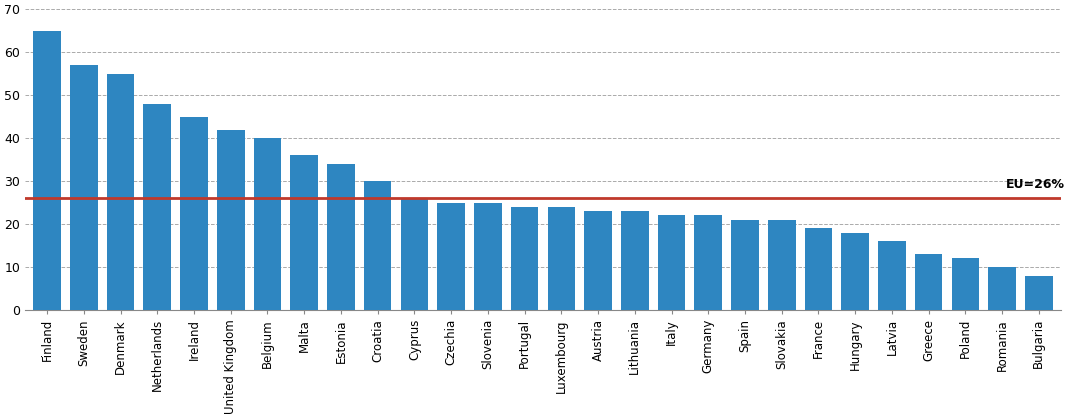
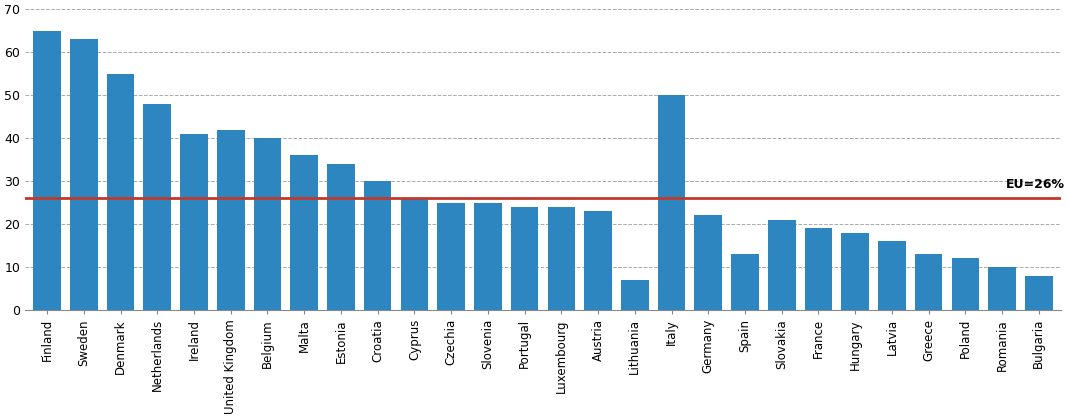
Sweden: 57 -> 63
Ireland: 45 -> 41
Lithuania: 23 -> 7
Italy: 22 -> 50
Spain: 21 -> 13
